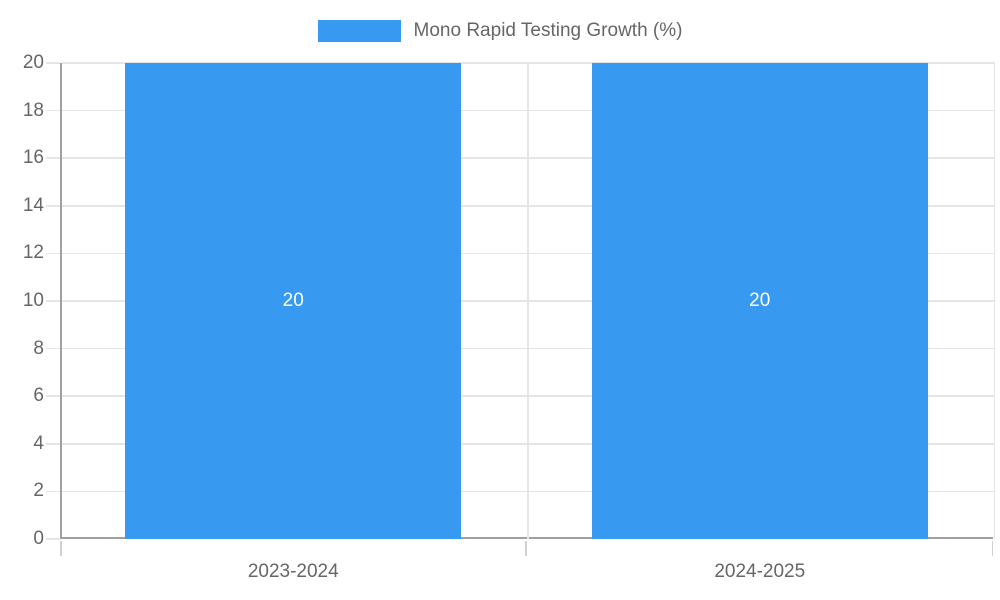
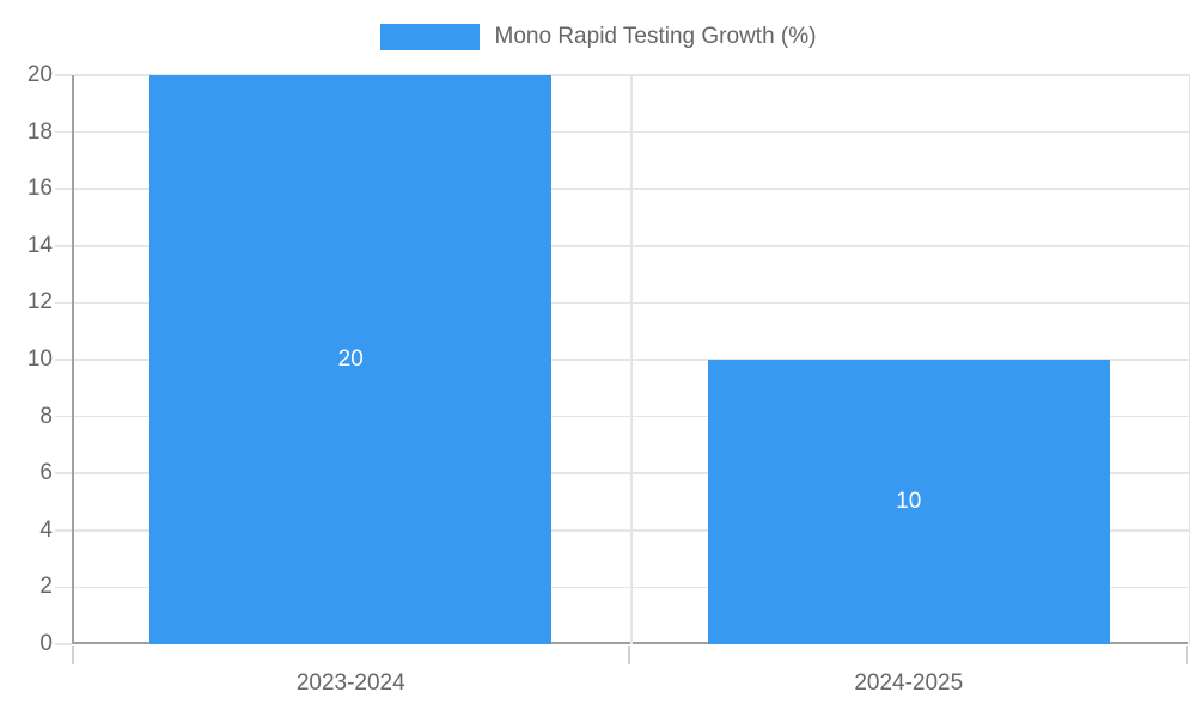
2024-2025: 20 -> 10
